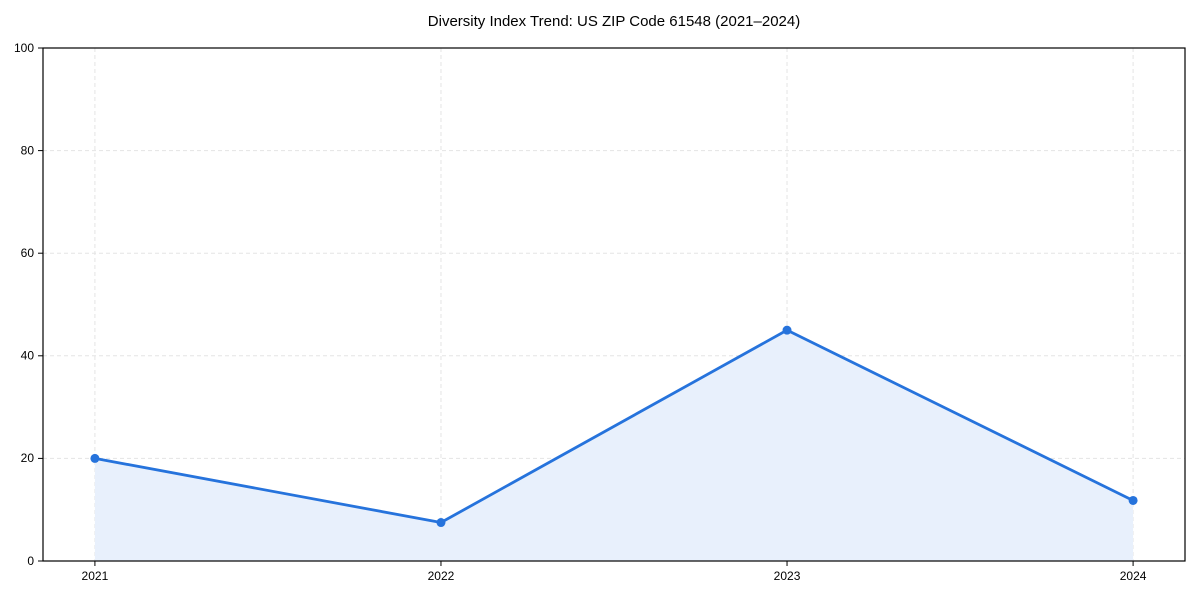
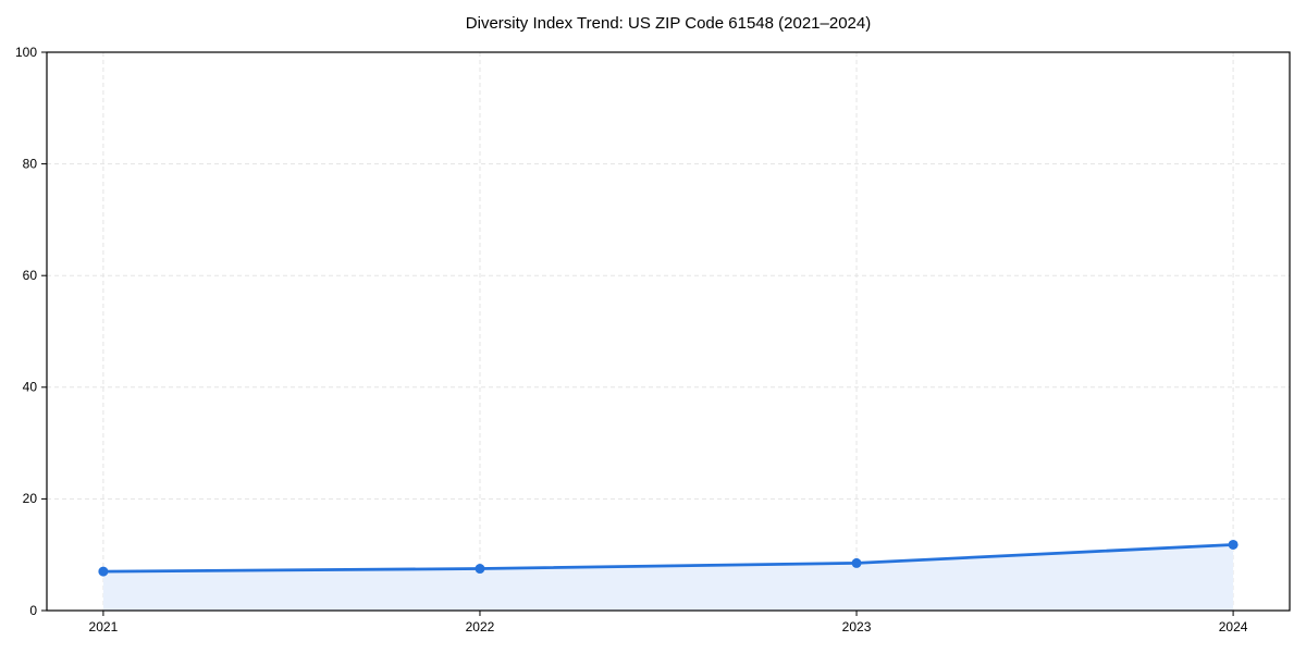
2021: 20 -> 7
2023: 45 -> 8
